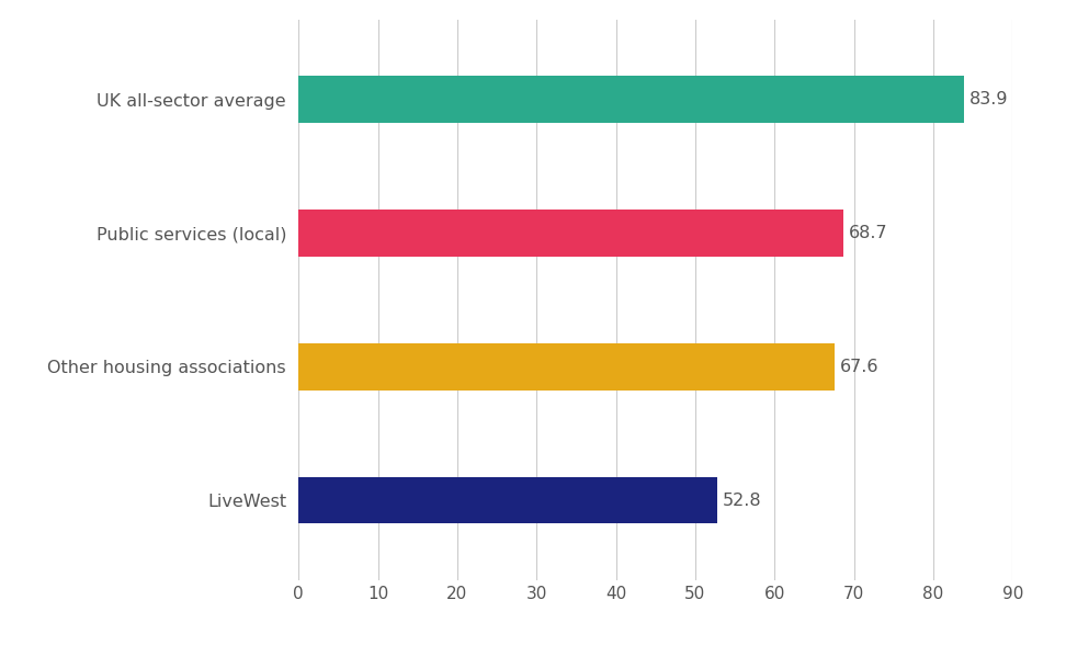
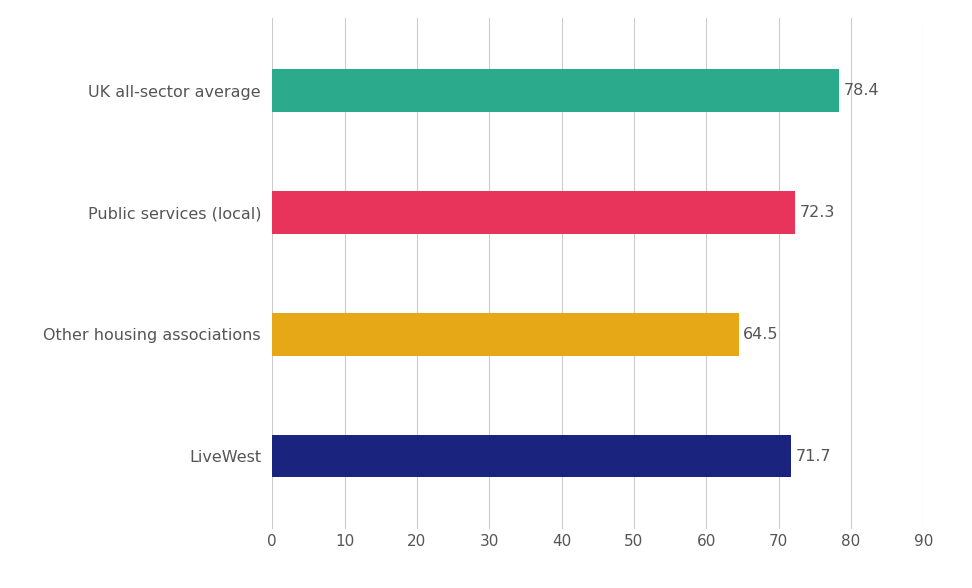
UK all-sector average: 83.9 -> 78.4
Public services (local): 68.7 -> 72.3
Other housing associations: 67.6 -> 64.5
LiveWest: 52.8 -> 71.7
